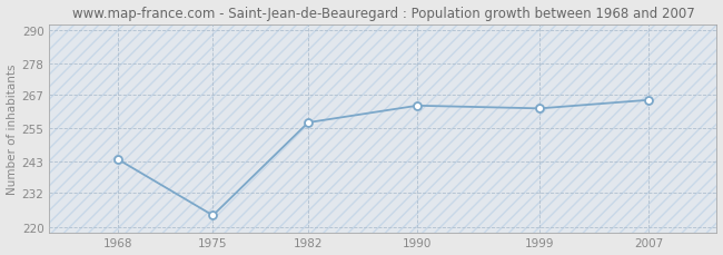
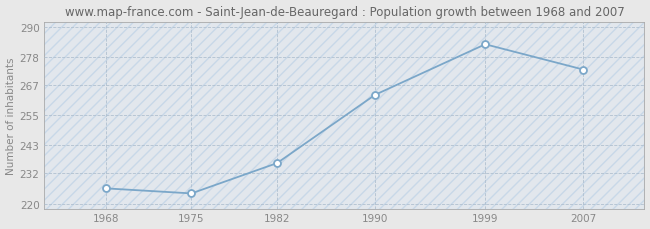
1968: 244 -> 226
1982: 257 -> 236
1999: 262 -> 283
2007: 265 -> 273
